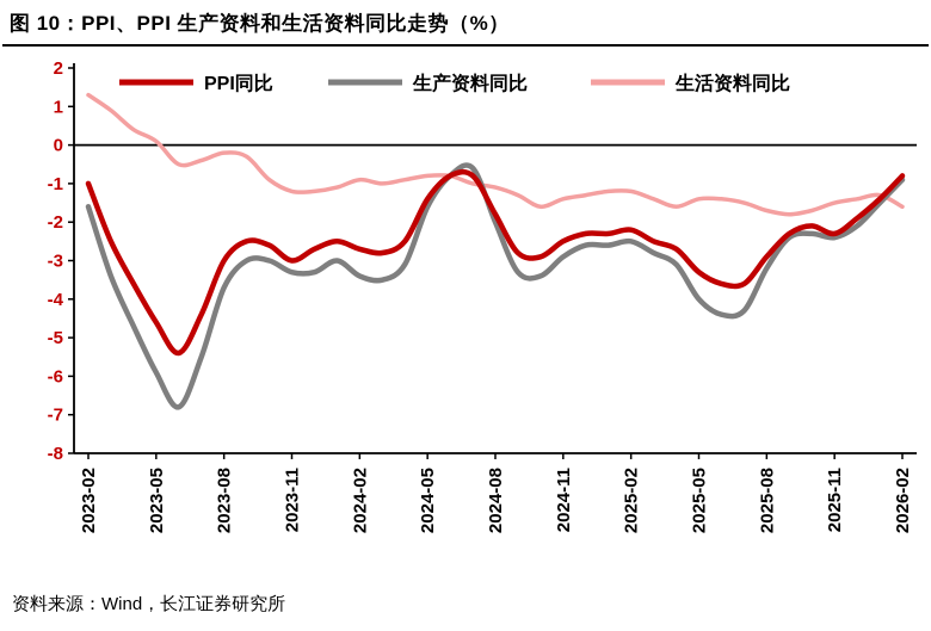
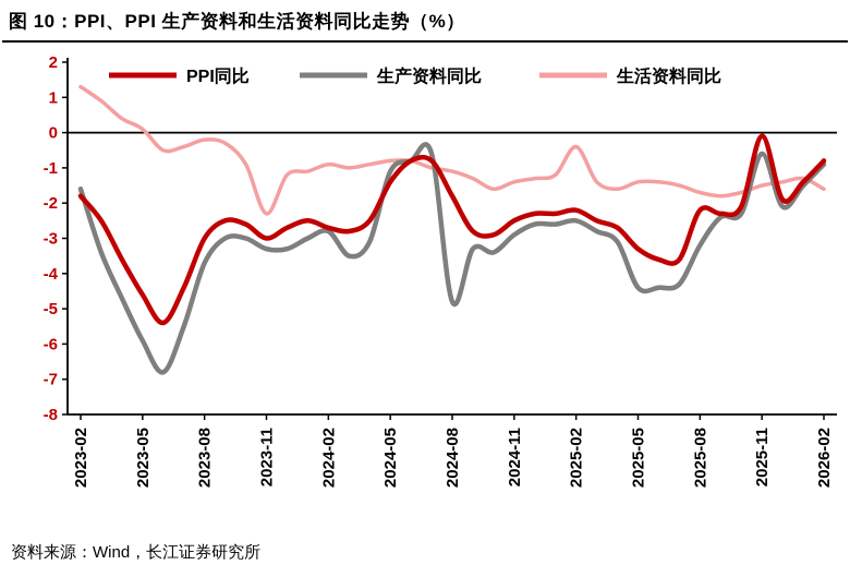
PPI同比/2023-02: -1.0 -> -1.8
生活资料同比/2023-11: -1.2 -> -2.3
生产资料同比/2024-02: -3.4 -> -2.8
生产资料同比/2024-05: -1.6 -> -1.1
生产资料同比/2024-08: -2.0 -> -4.8
生活资料同比/2025-02: -1.2 -> -0.4
生产资料同比/2025-05: -4.0 -> -4.4
PPI同比/2025-08: -2.9 -> -2.2
PPI同比/2025-11: -2.3 -> -0.1
生产资料同比/2025-11: -2.4 -> -0.6
